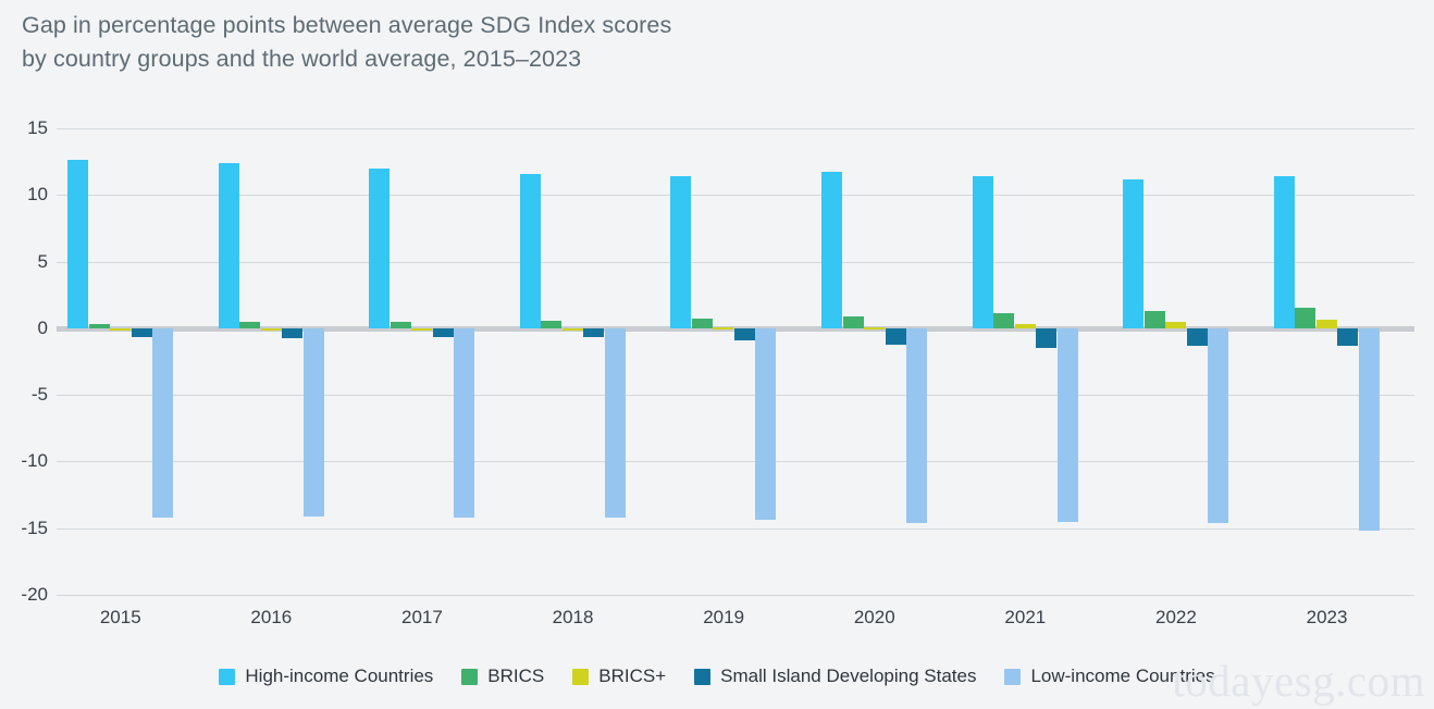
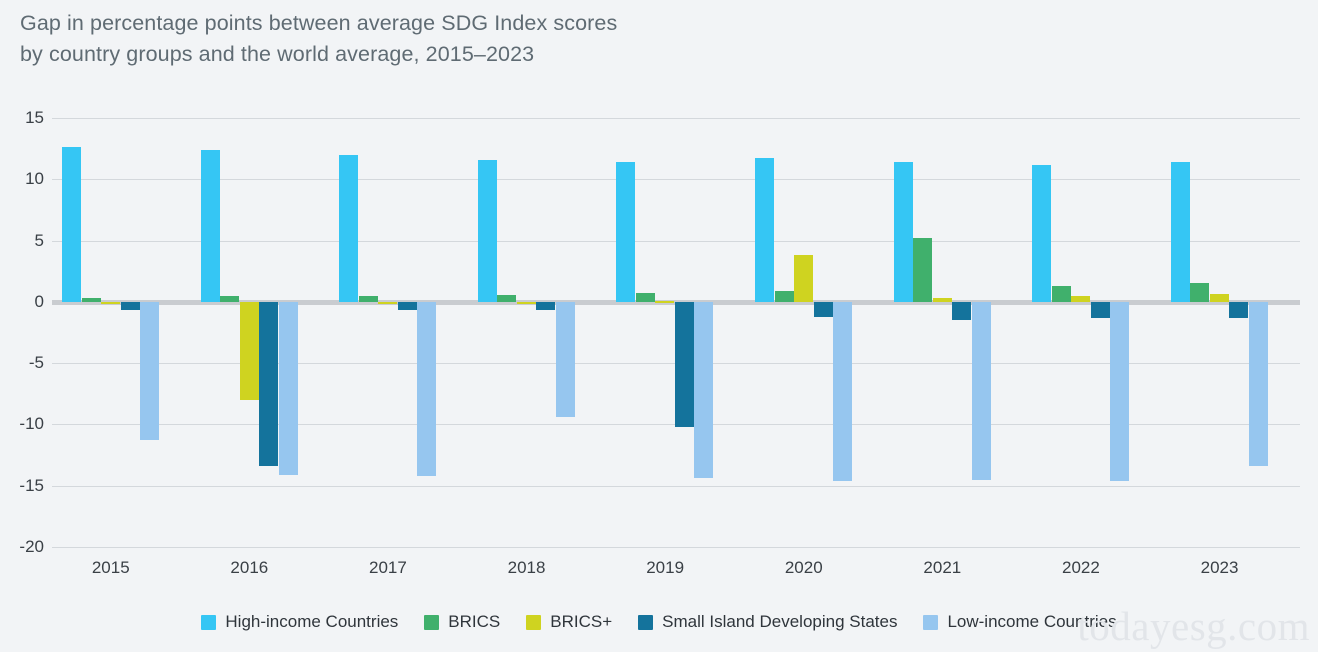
Low-income Countries/2015: -14.2 -> -11.3
BRICS+/2016: -0.1 -> -8.0
Small Island Developing States/2016: -0.8 -> -13.4
Low-income Countries/2018: -14.2 -> -9.4
Small Island Developing States/2019: -0.9 -> -10.2
BRICS+/2020: 0.1 -> 3.8
BRICS/2021: 1.1 -> 5.2
Low-income Countries/2023: -15.2 -> -13.4
